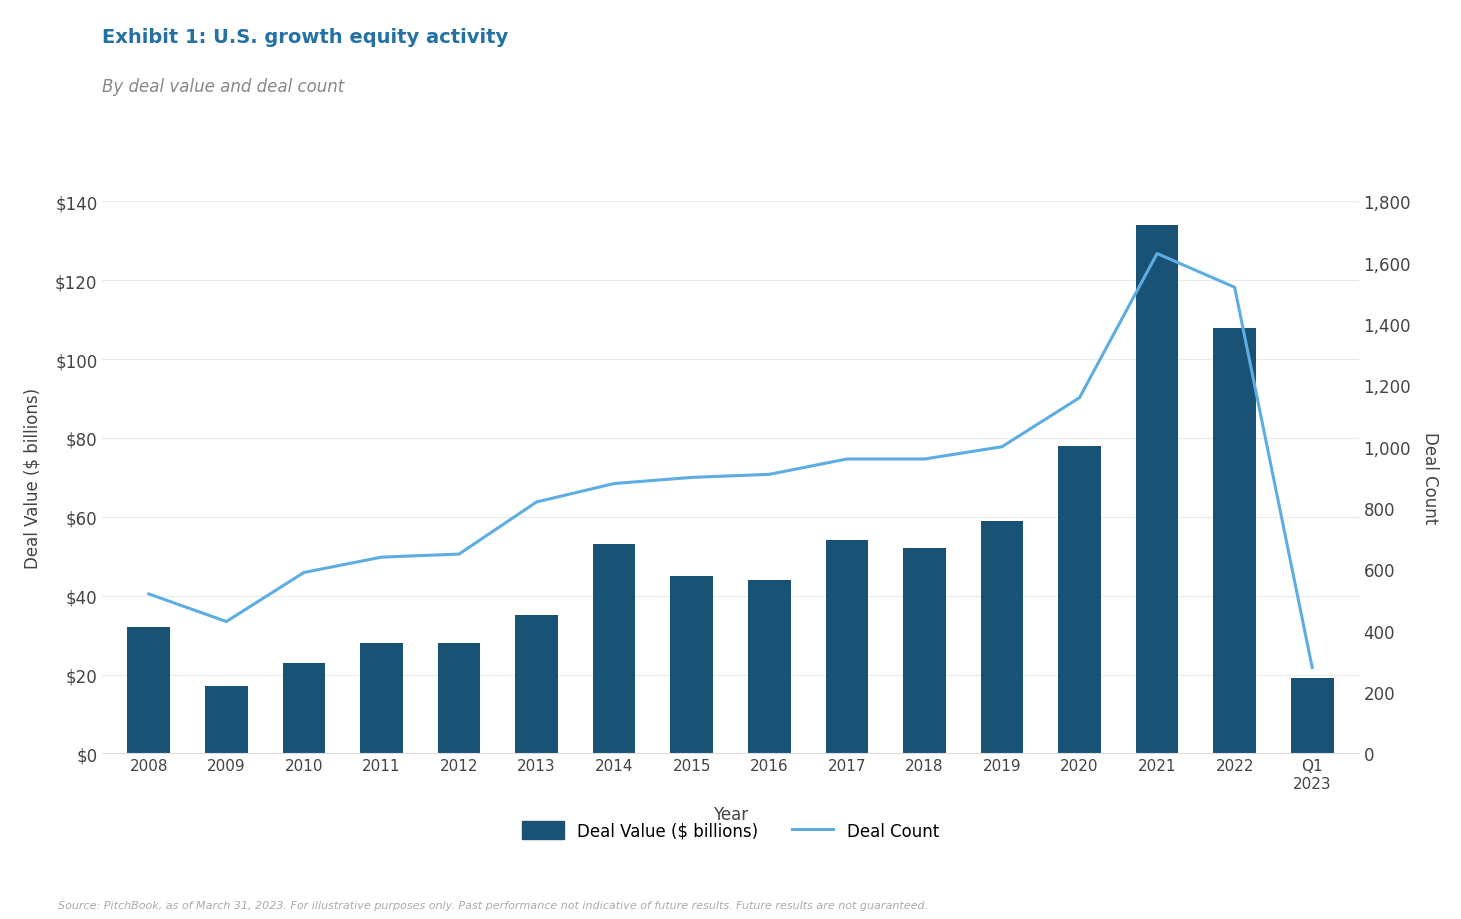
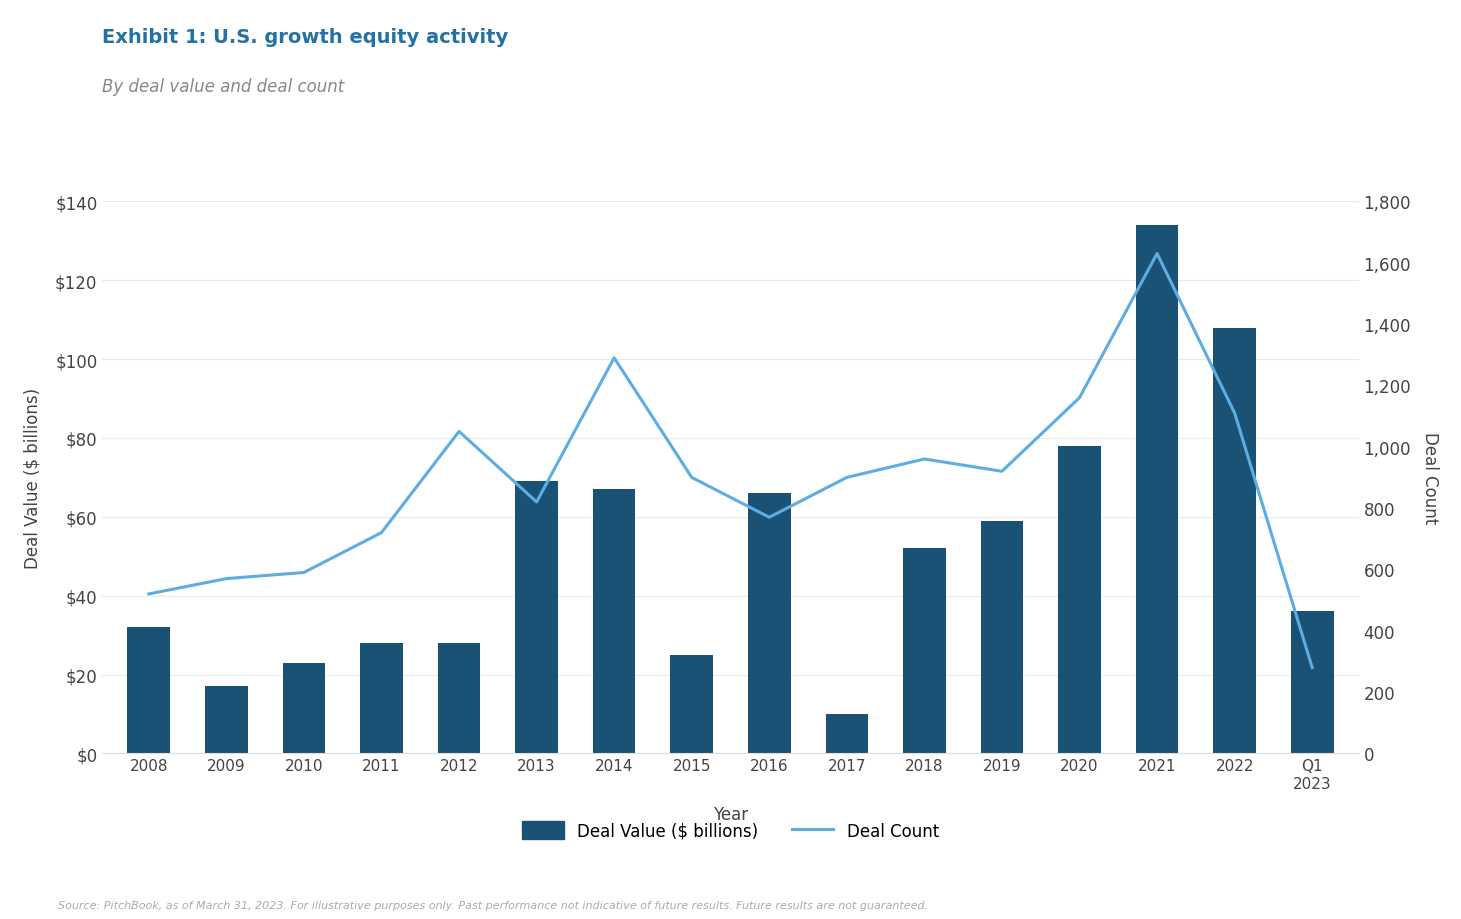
Deal Count/2009: 430 -> 570
Deal Count/2011: 640 -> 720
Deal Count/2012: 650 -> 1,050
Deal Value ($ billions)/2013: $35 -> $69
Deal Value ($ billions)/2014: $53 -> $67
Deal Count/2014: 880 -> 1,290
Deal Value ($ billions)/2015: $45 -> $25
Deal Value ($ billions)/2016: $44 -> $66
Deal Count/2016: 910 -> 770
Deal Value ($ billions)/2017: $54 -> $10
Deal Count/2017: 960 -> 900
Deal Count/2019: 1,000 -> 920
Deal Count/2022: 1,520 -> 1,110
Deal Value ($ billions)/Q1 2023: $19 -> $36
